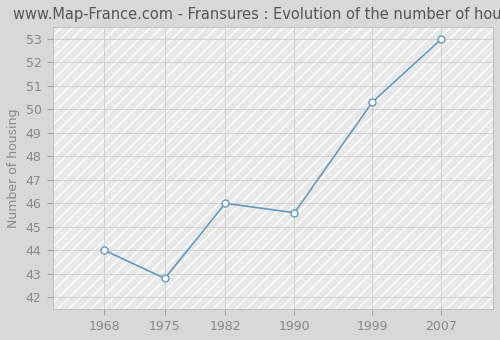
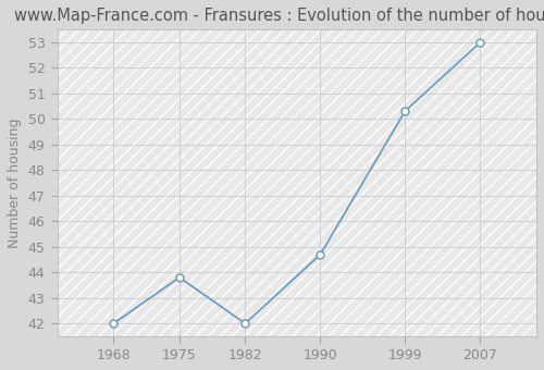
1968: 44.0 -> 42.0
1975: 42.8 -> 43.8
1982: 46.0 -> 42.0
1990: 45.6 -> 44.7
